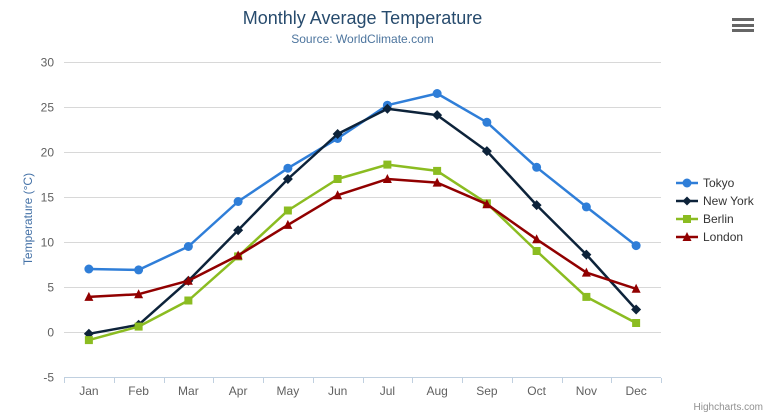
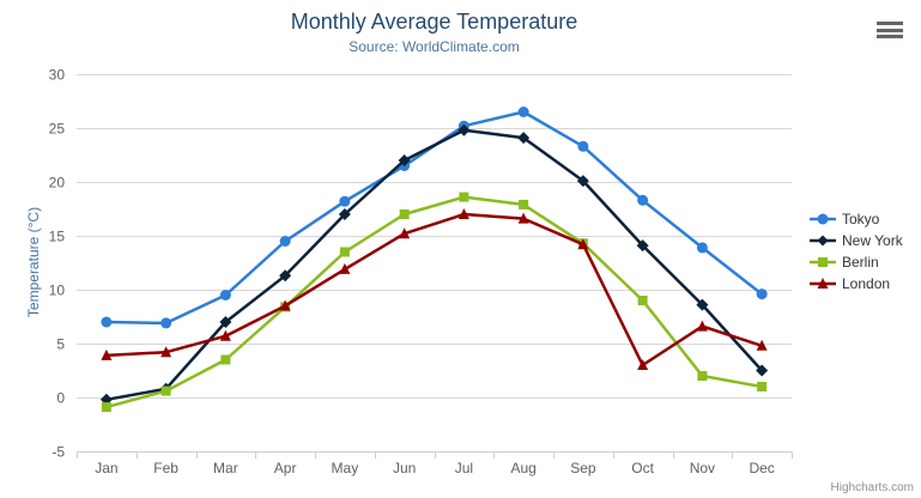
New York/Mar: 6 -> 7
London/Oct: 10 -> 3
Berlin/Nov: 4 -> 2
